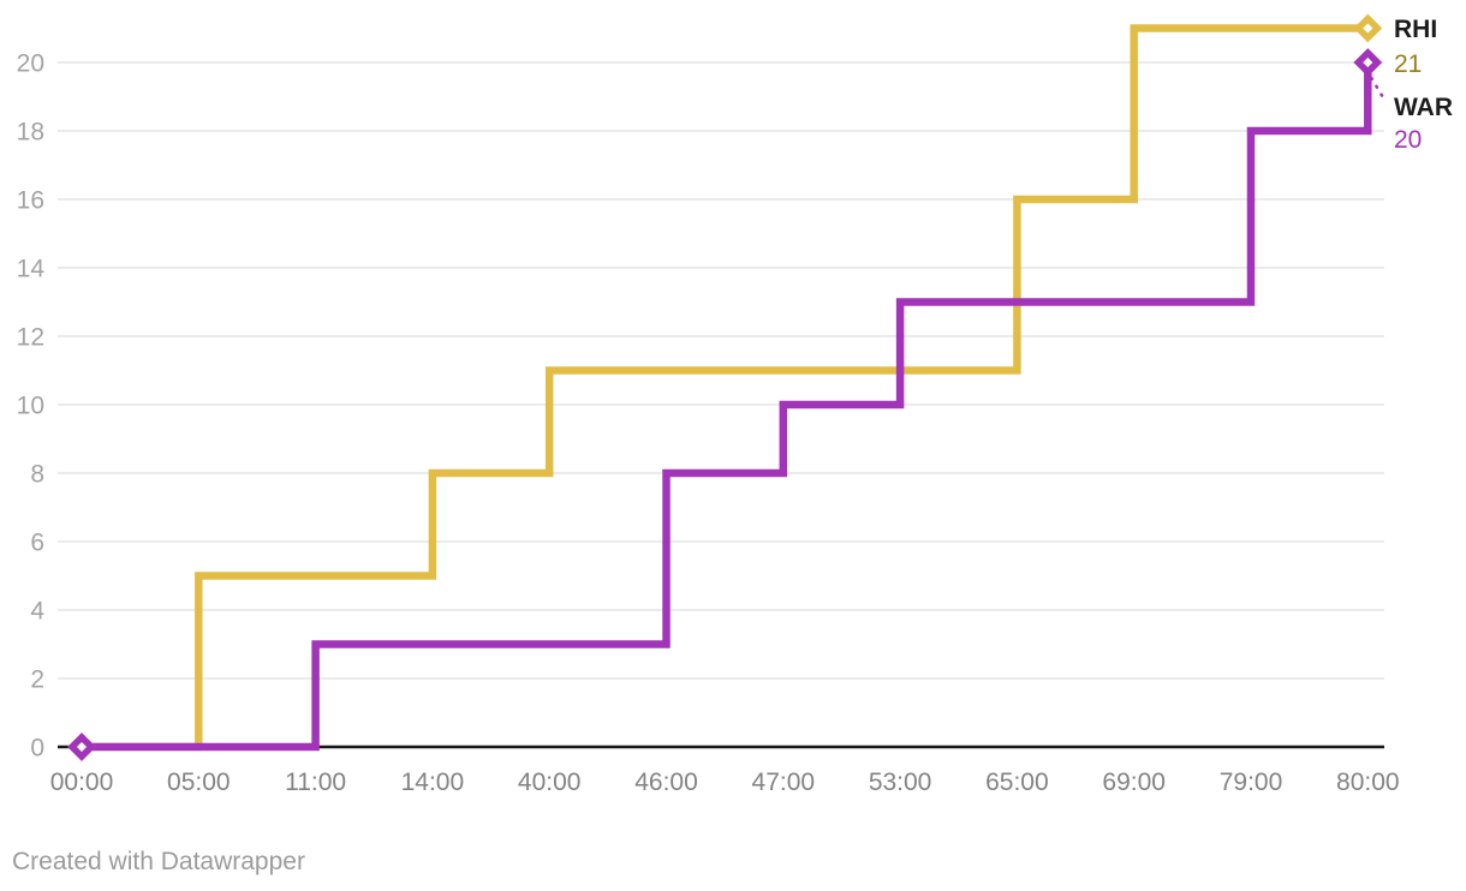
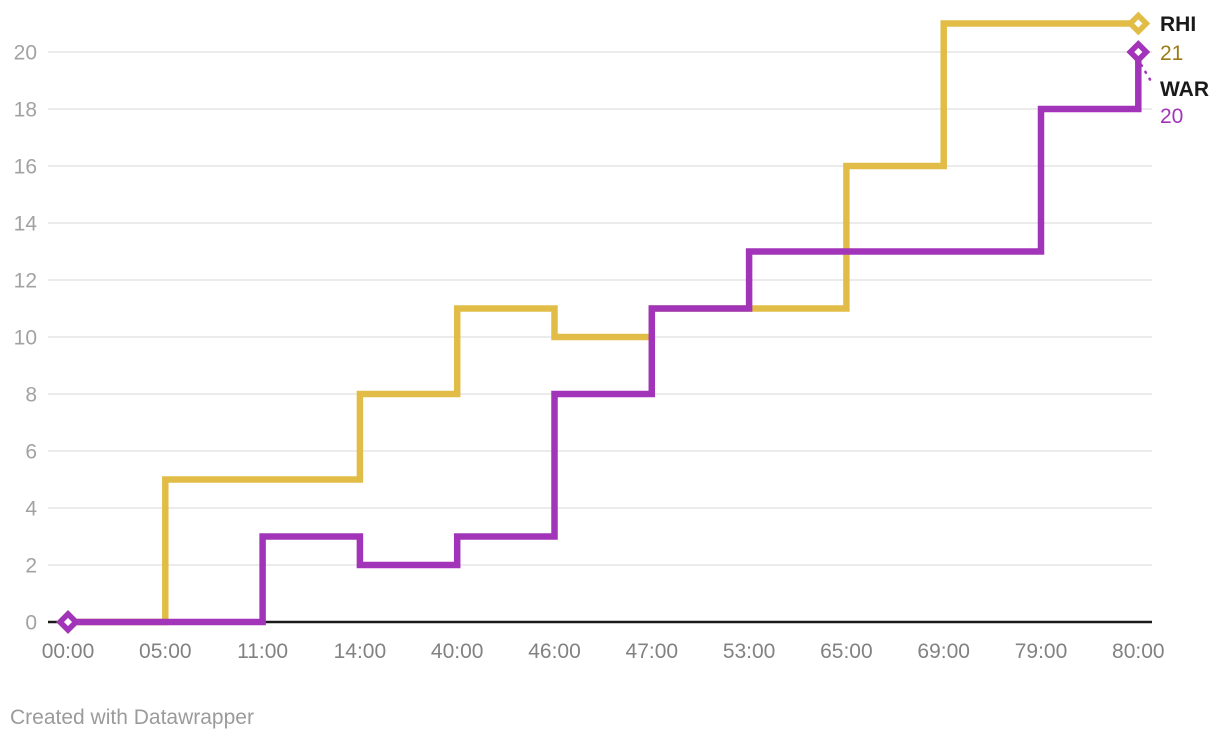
WAR/14:00: 3 -> 2
RHI/46:00: 11 -> 10
WAR/47:00: 10 -> 11
